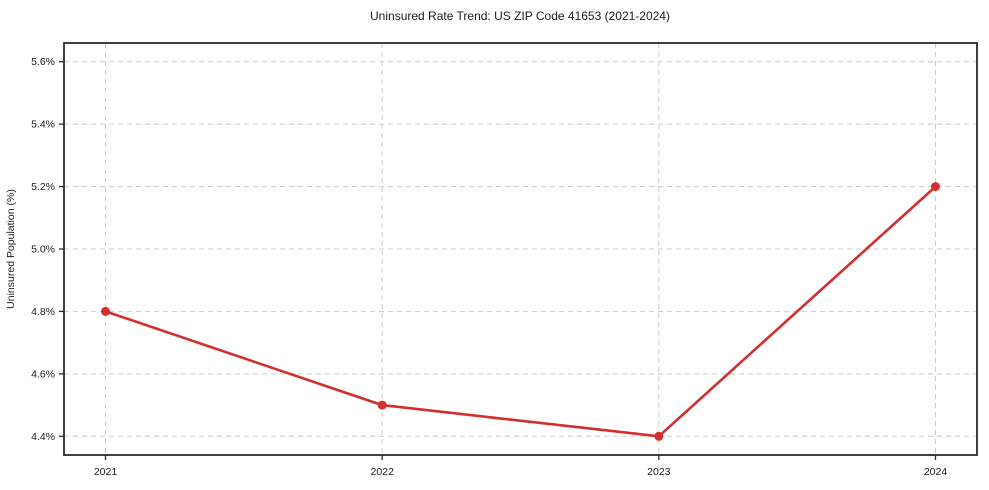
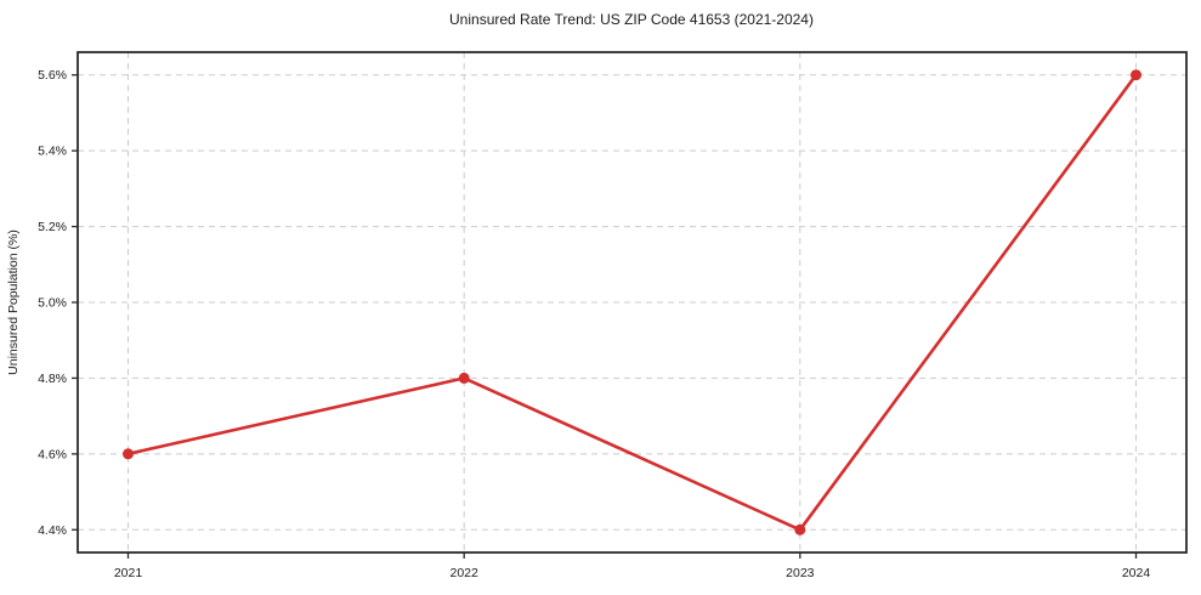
2021: 4.8% -> 4.6%
2022: 4.5% -> 4.8%
2024: 5.2% -> 5.6%
